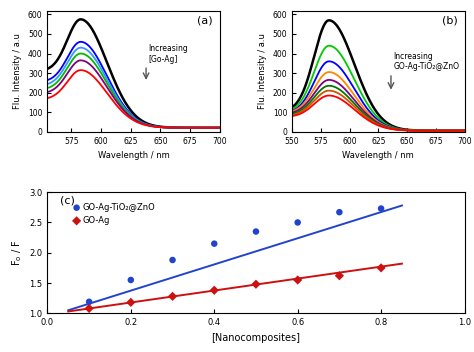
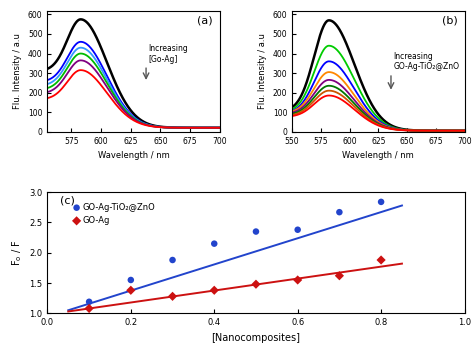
GO-Ag/0.2: 1.18 -> 1.38
GO-Ag-TiO₂@ZnO/0.6: 2.50 -> 2.38
GO-Ag-TiO₂@ZnO/0.8: 2.73 -> 2.84
GO-Ag/0.8: 1.75 -> 1.88
